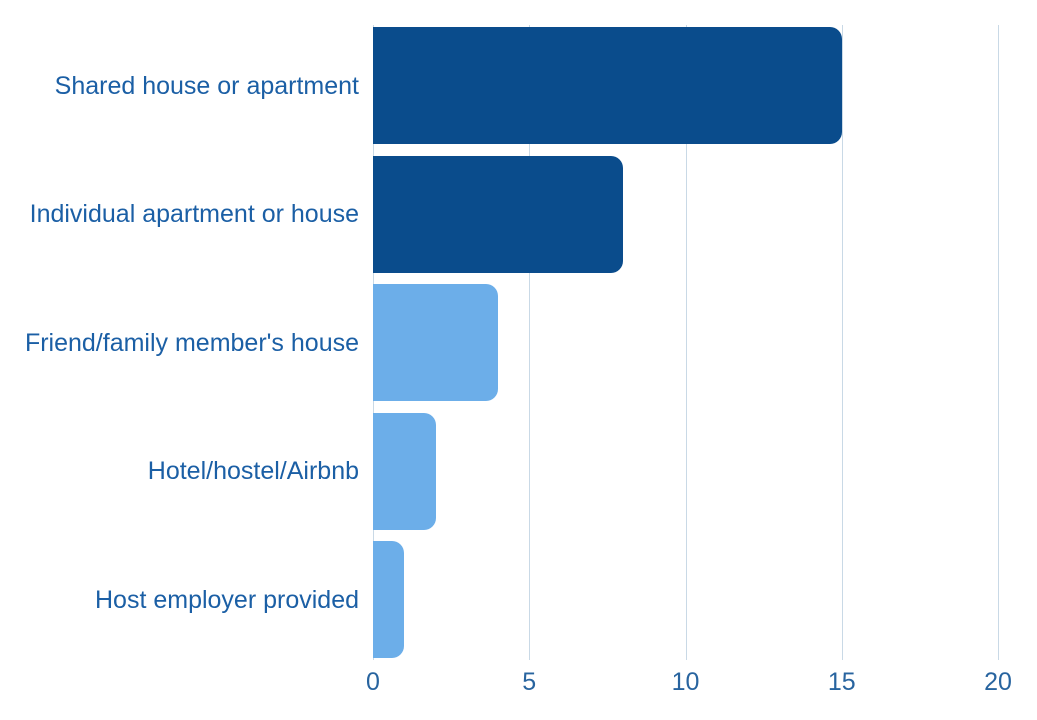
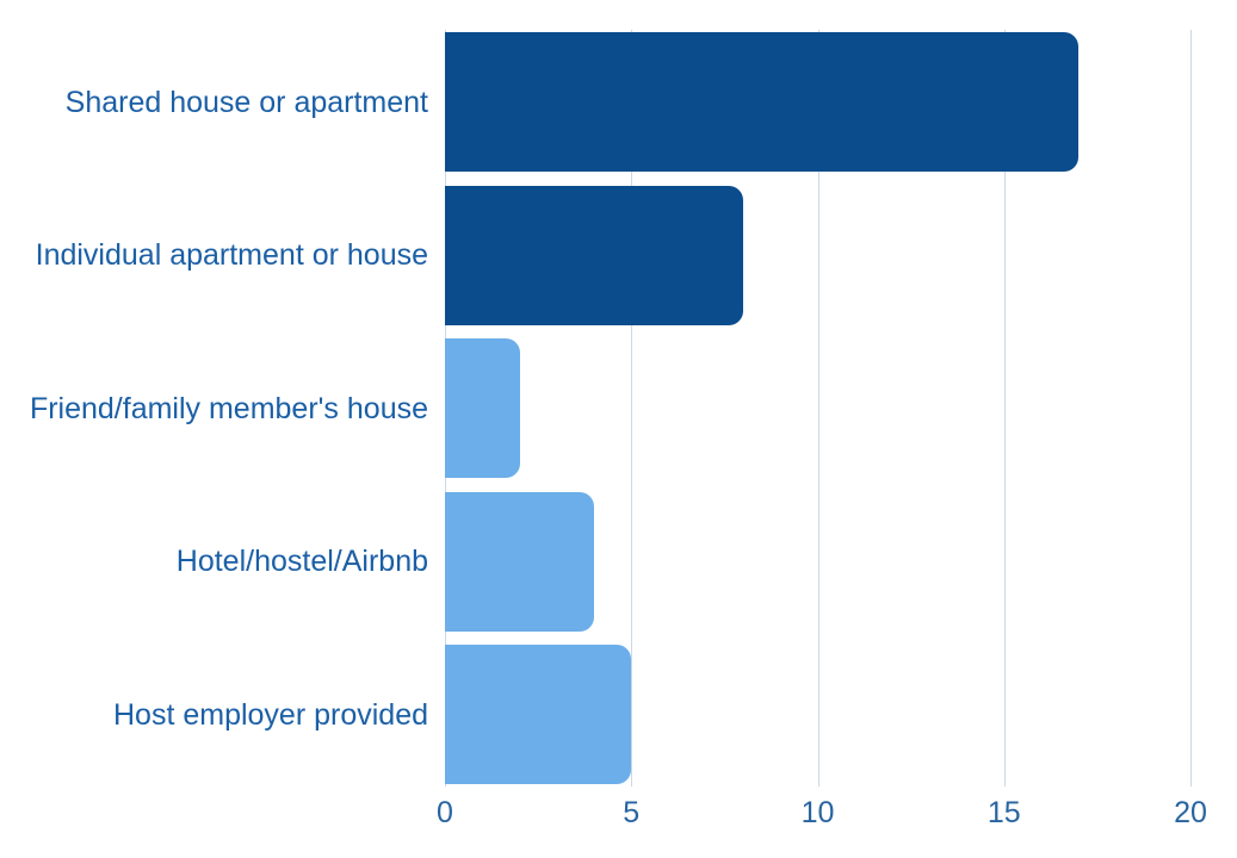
Shared house or apartment: 15 -> 17
Friend/family member's house: 4 -> 2
Hotel/hostel/Airbnb: 2 -> 4
Host employer provided: 1 -> 5
